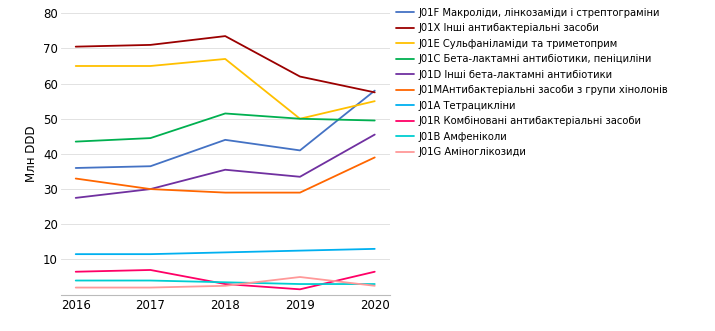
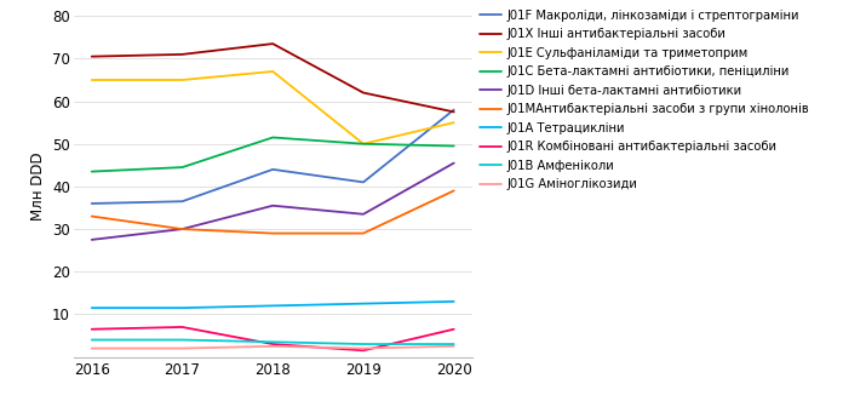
J01G Аміноглікозиди/2019: 5.0 -> 2.0
